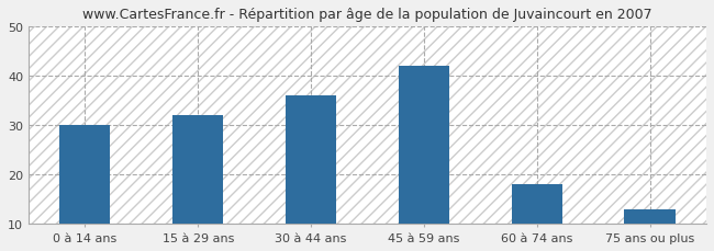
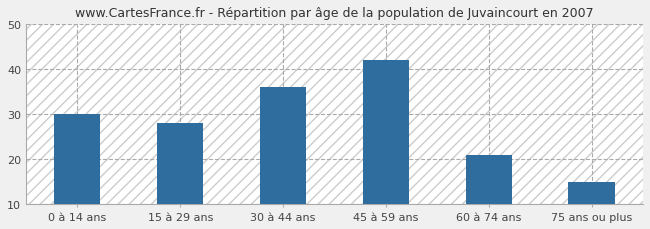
15 à 29 ans: 32 -> 28
60 à 74 ans: 18 -> 21
75 ans ou plus: 13 -> 15
